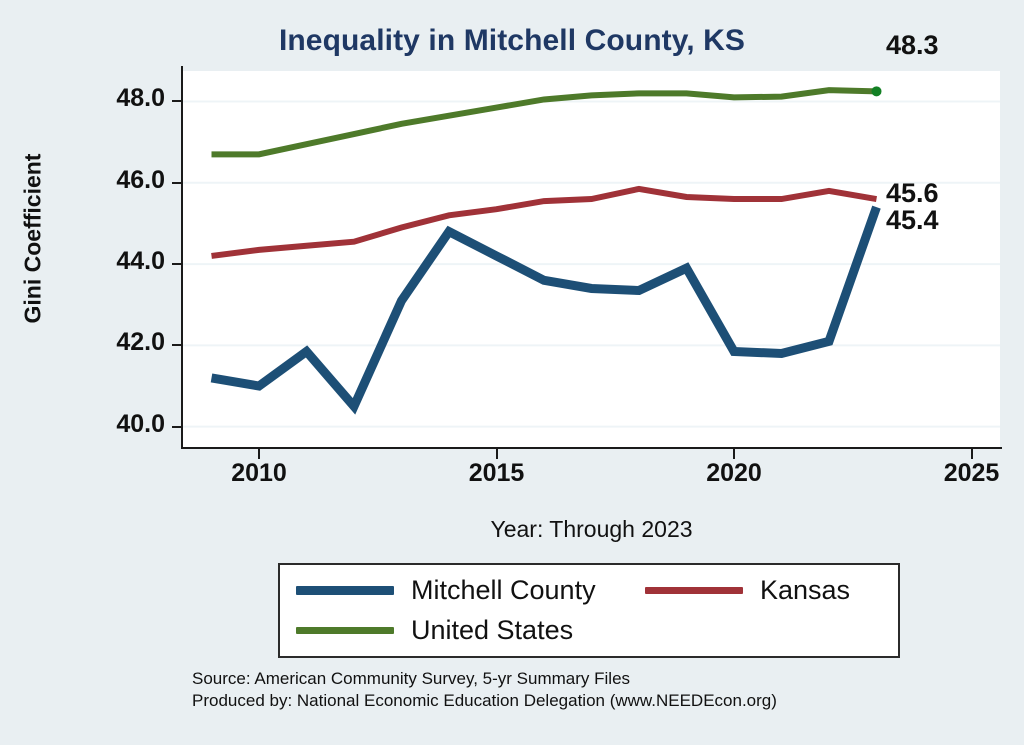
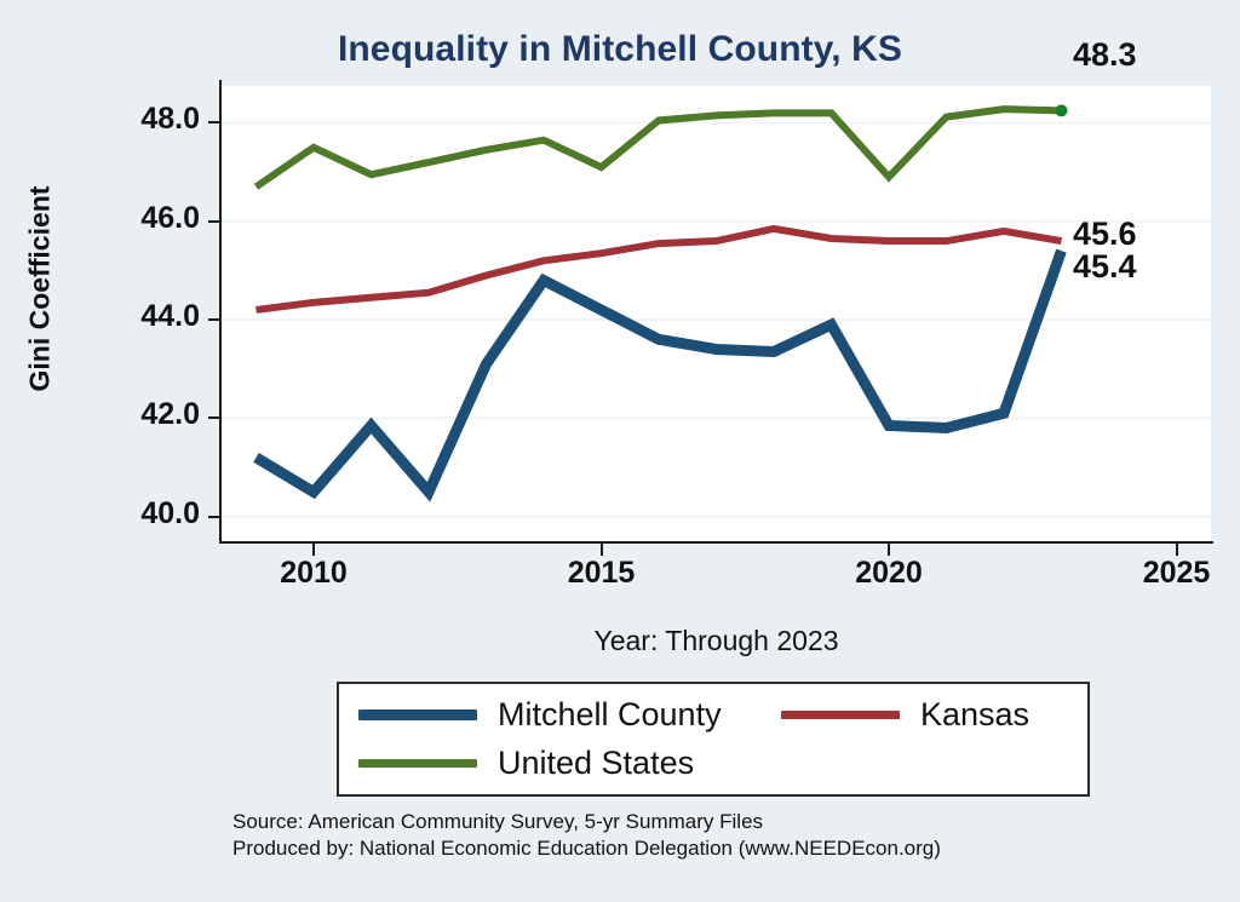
Mitchell County/2010: 41.0 -> 40.5
United States/2010: 46.7 -> 47.5
United States/2015: 47.9 -> 47.1
United States/2020: 48.1 -> 46.9
